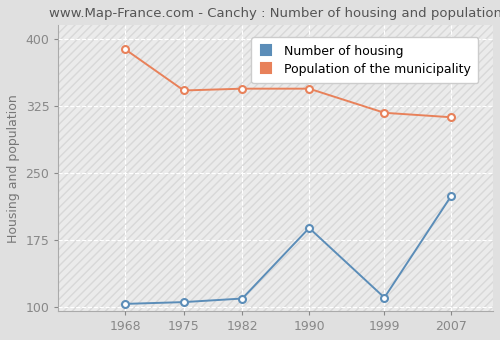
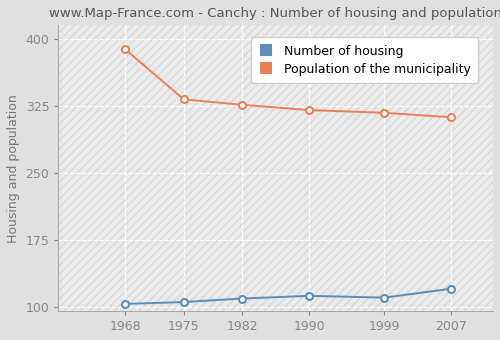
Population of the municipality/1975: 342 -> 332
Population of the municipality/1982: 344 -> 326
Number of housing/1990: 188 -> 112
Population of the municipality/1990: 344 -> 320
Number of housing/2007: 224 -> 120
